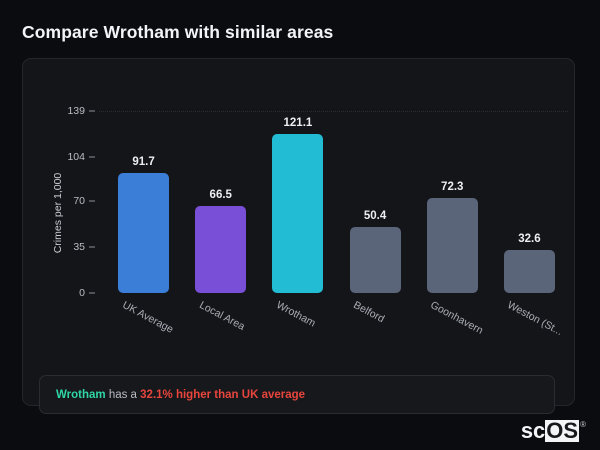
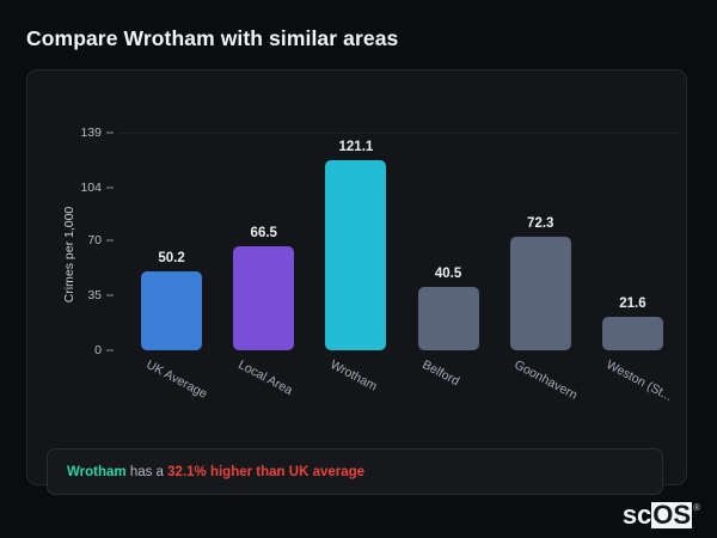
UK Average: 91.7 -> 50.2
Belford: 50.4 -> 40.5
Weston (St...: 32.6 -> 21.6
